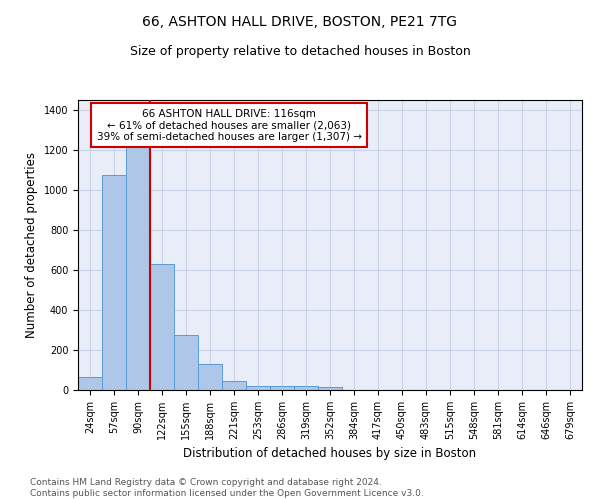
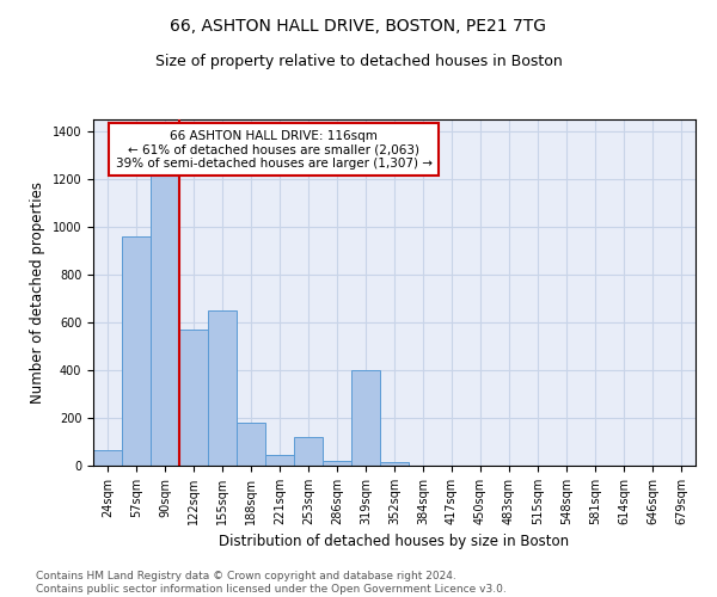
57sqm: 1080 -> 960
122sqm: 630 -> 570
155sqm: 280 -> 650
188sqm: 130 -> 180
253sqm: 20 -> 120
319sqm: 20 -> 400
